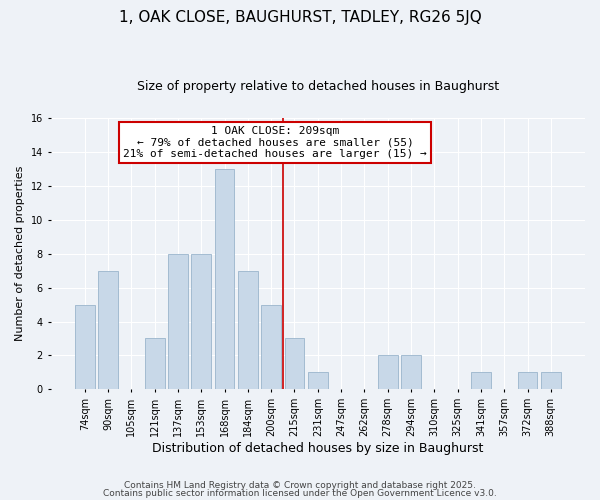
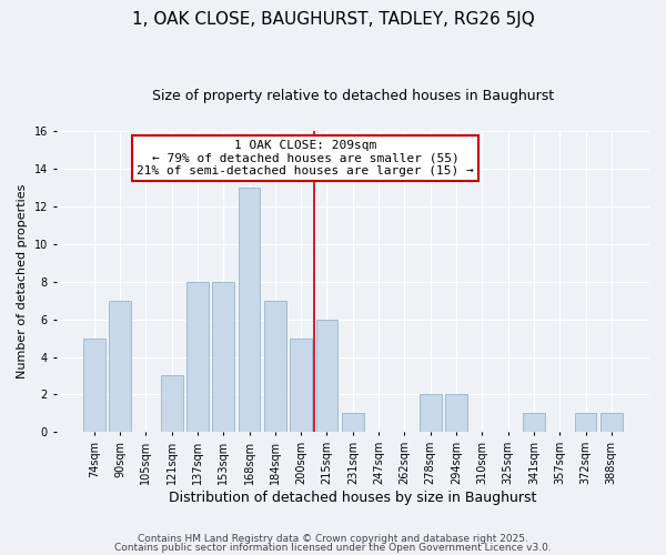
215sqm: 3 -> 6
